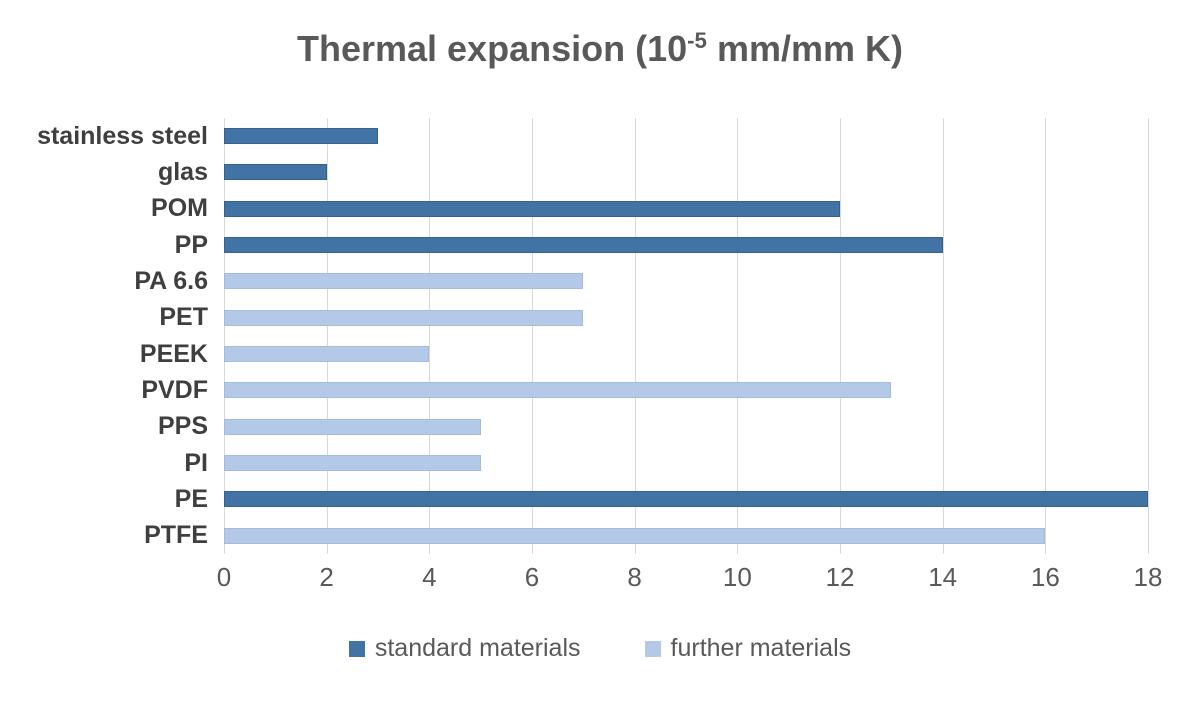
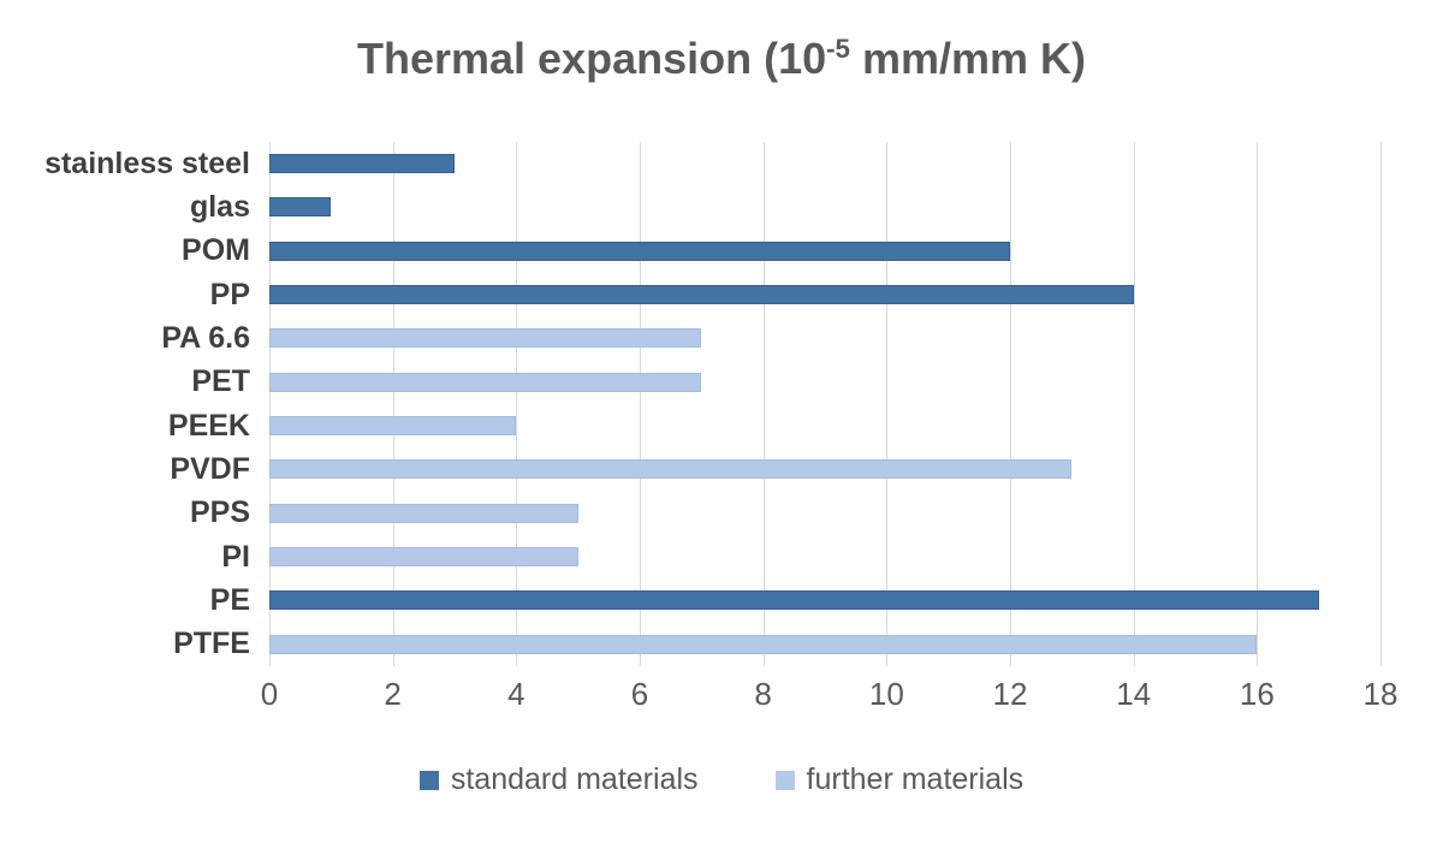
standard materials/glas: 2 -> 1
standard materials/PE: 18 -> 17
